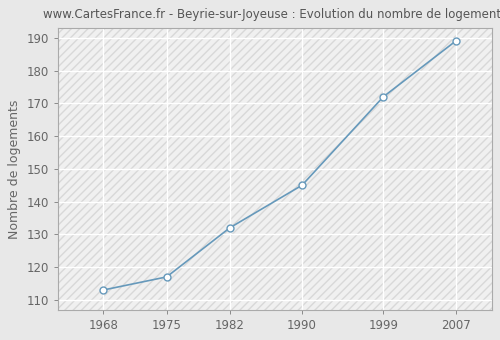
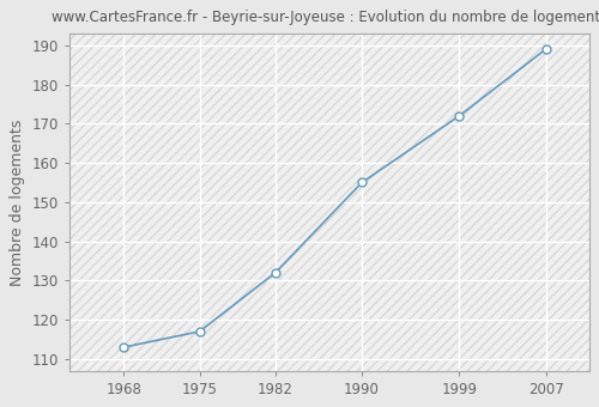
1990: 145 -> 155
